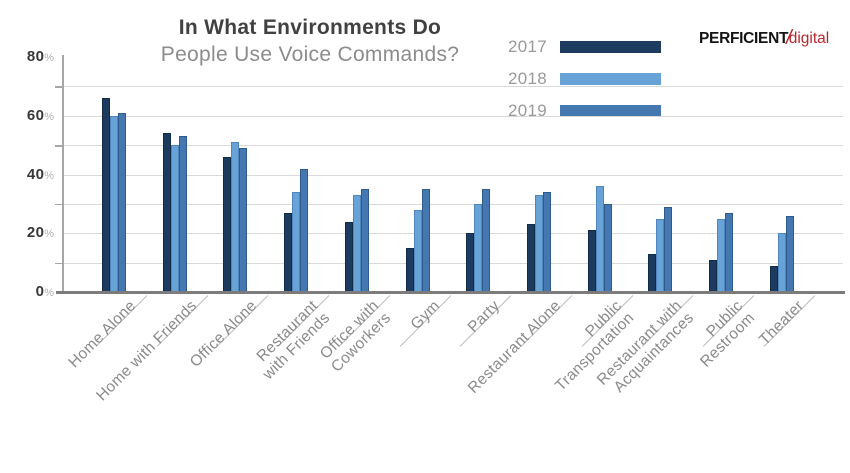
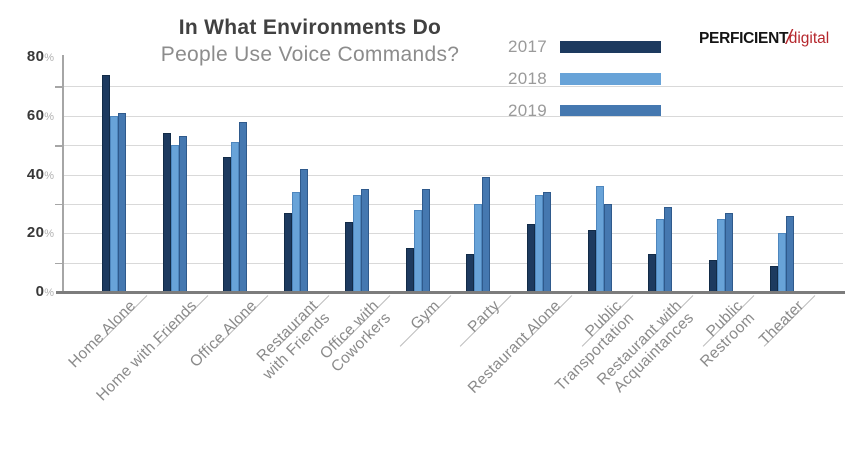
2017/Home Alone: 66 -> 74
2019/Office Alone: 49 -> 58
2017/Party: 20 -> 13
2019/Party: 35 -> 39
